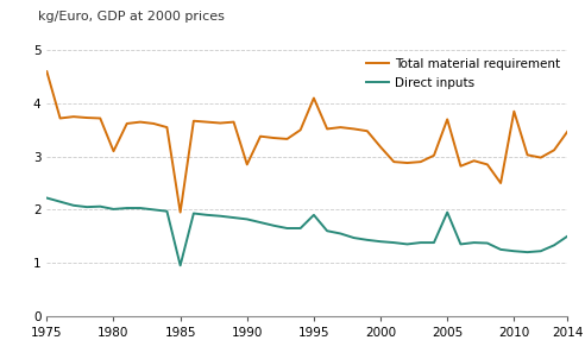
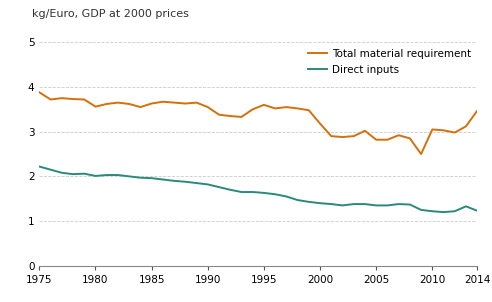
Total material requirement/1975: 4.60 -> 3.88
Total material requirement/1980: 3.10 -> 3.56
Total material requirement/1985: 1.95 -> 3.63
Direct inputs/1985: 0.95 -> 1.96
Total material requirement/1990: 2.85 -> 3.55
Total material requirement/1995: 4.10 -> 3.60
Direct inputs/1995: 1.90 -> 1.63
Total material requirement/2005: 3.70 -> 2.82
Direct inputs/2005: 1.95 -> 1.35
Total material requirement/2010: 3.85 -> 3.05
Direct inputs/2014: 1.50 -> 1.23
